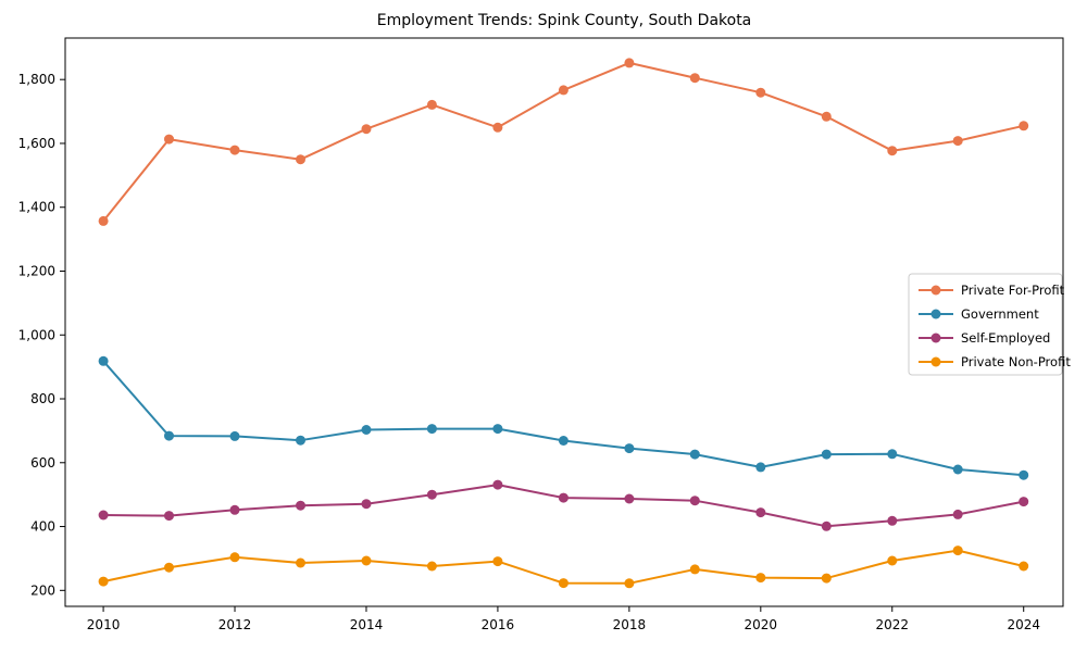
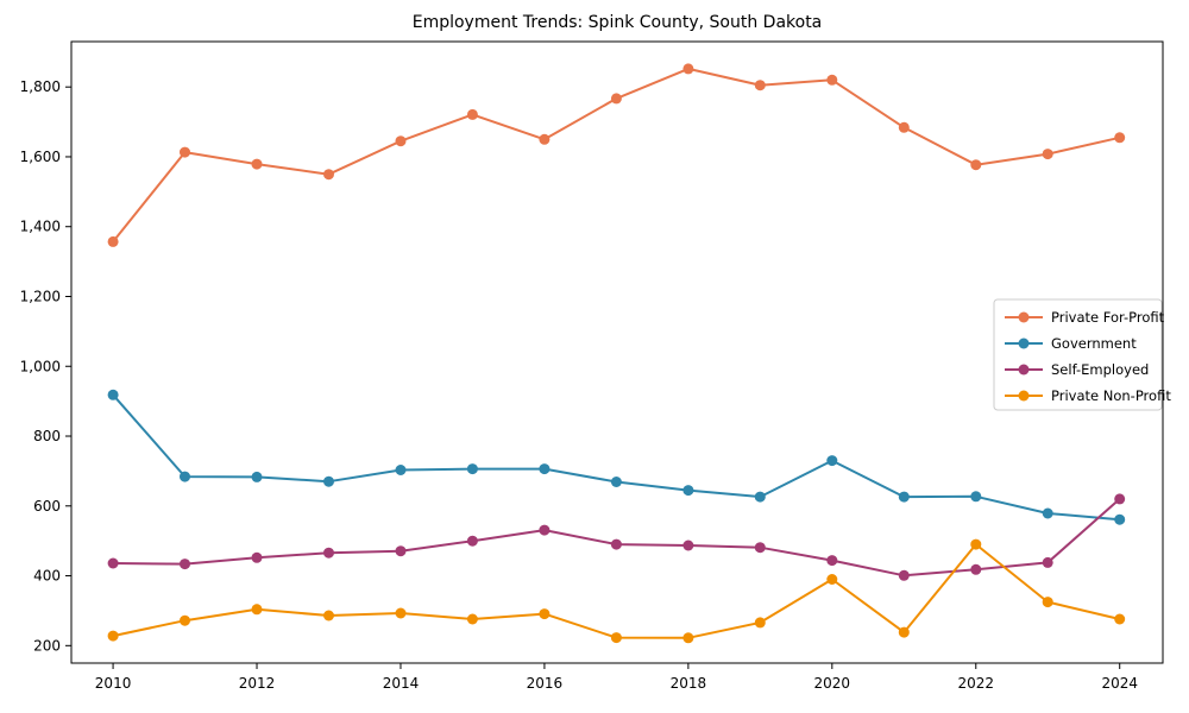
Private For-Profit/2020: 1760 -> 1820
Government/2020: 590 -> 730
Private Non-Profit/2020: 240 -> 390
Private Non-Profit/2022: 290 -> 490
Self-Employed/2024: 480 -> 620
